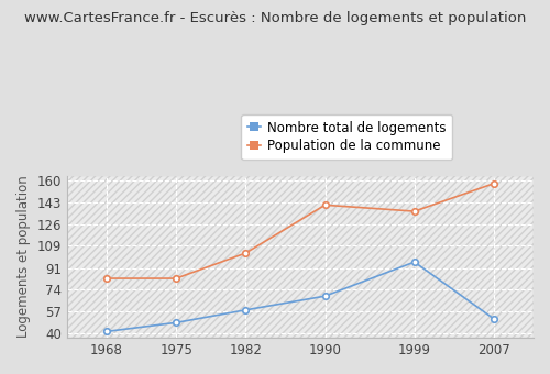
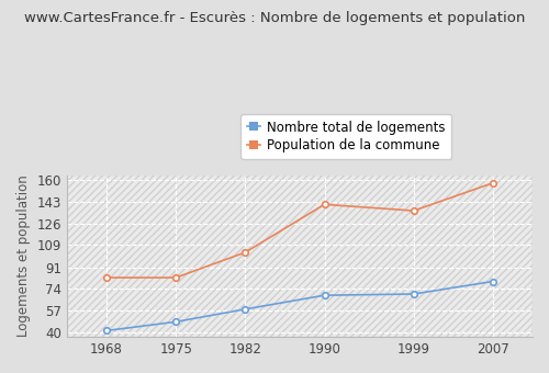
Nombre total de logements/1999: 96 -> 70
Nombre total de logements/2007: 51 -> 80
